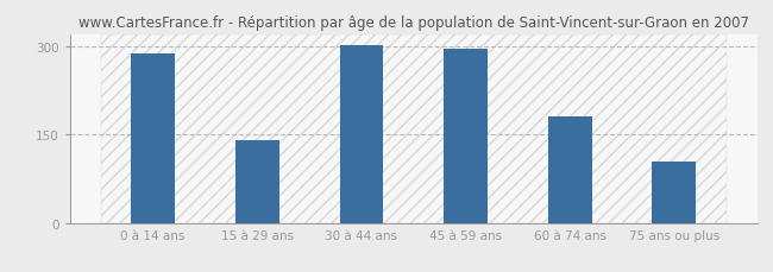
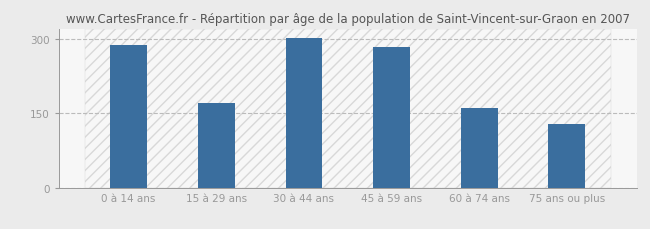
15 à 29 ans: 140 -> 170
45 à 59 ans: 295 -> 283
60 à 74 ans: 180 -> 161
75 ans ou plus: 105 -> 128
